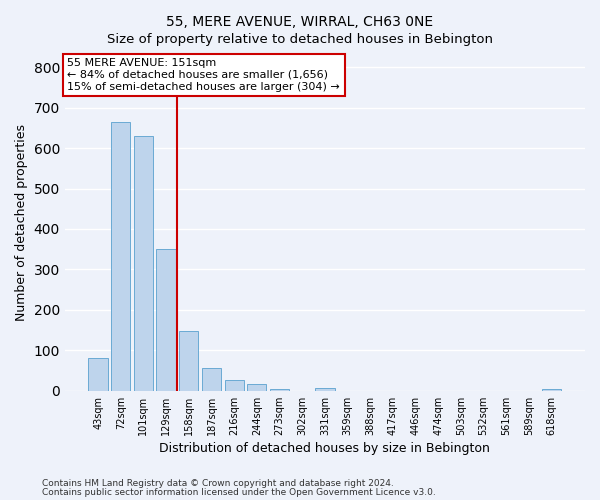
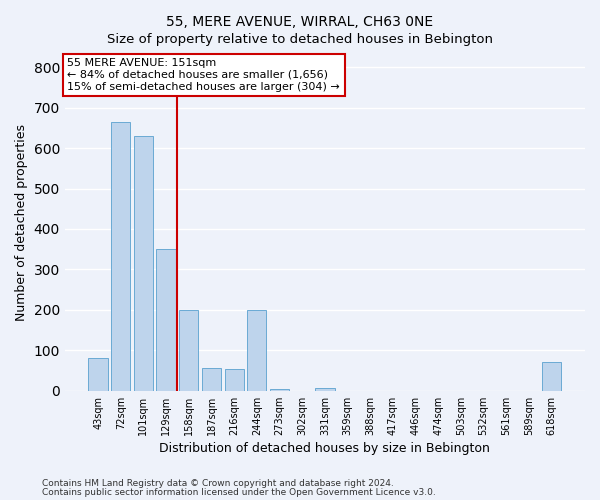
158sqm: 148 -> 200
216sqm: 27 -> 55
244sqm: 18 -> 200
618sqm: 5 -> 70
